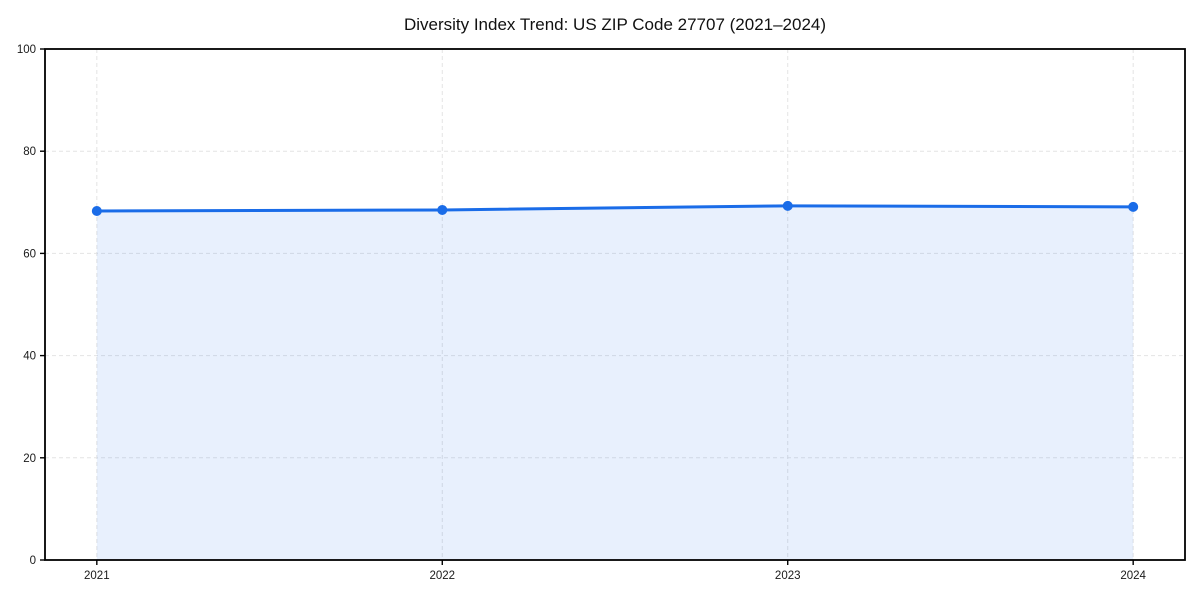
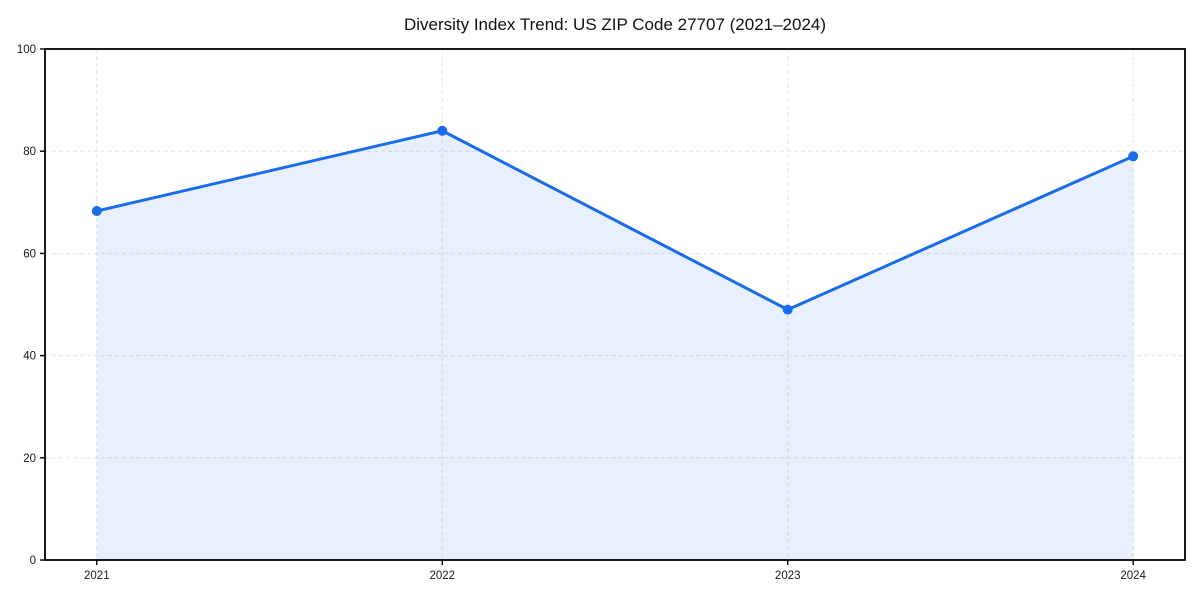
2022: 68 -> 84
2023: 69 -> 49
2024: 69 -> 79
